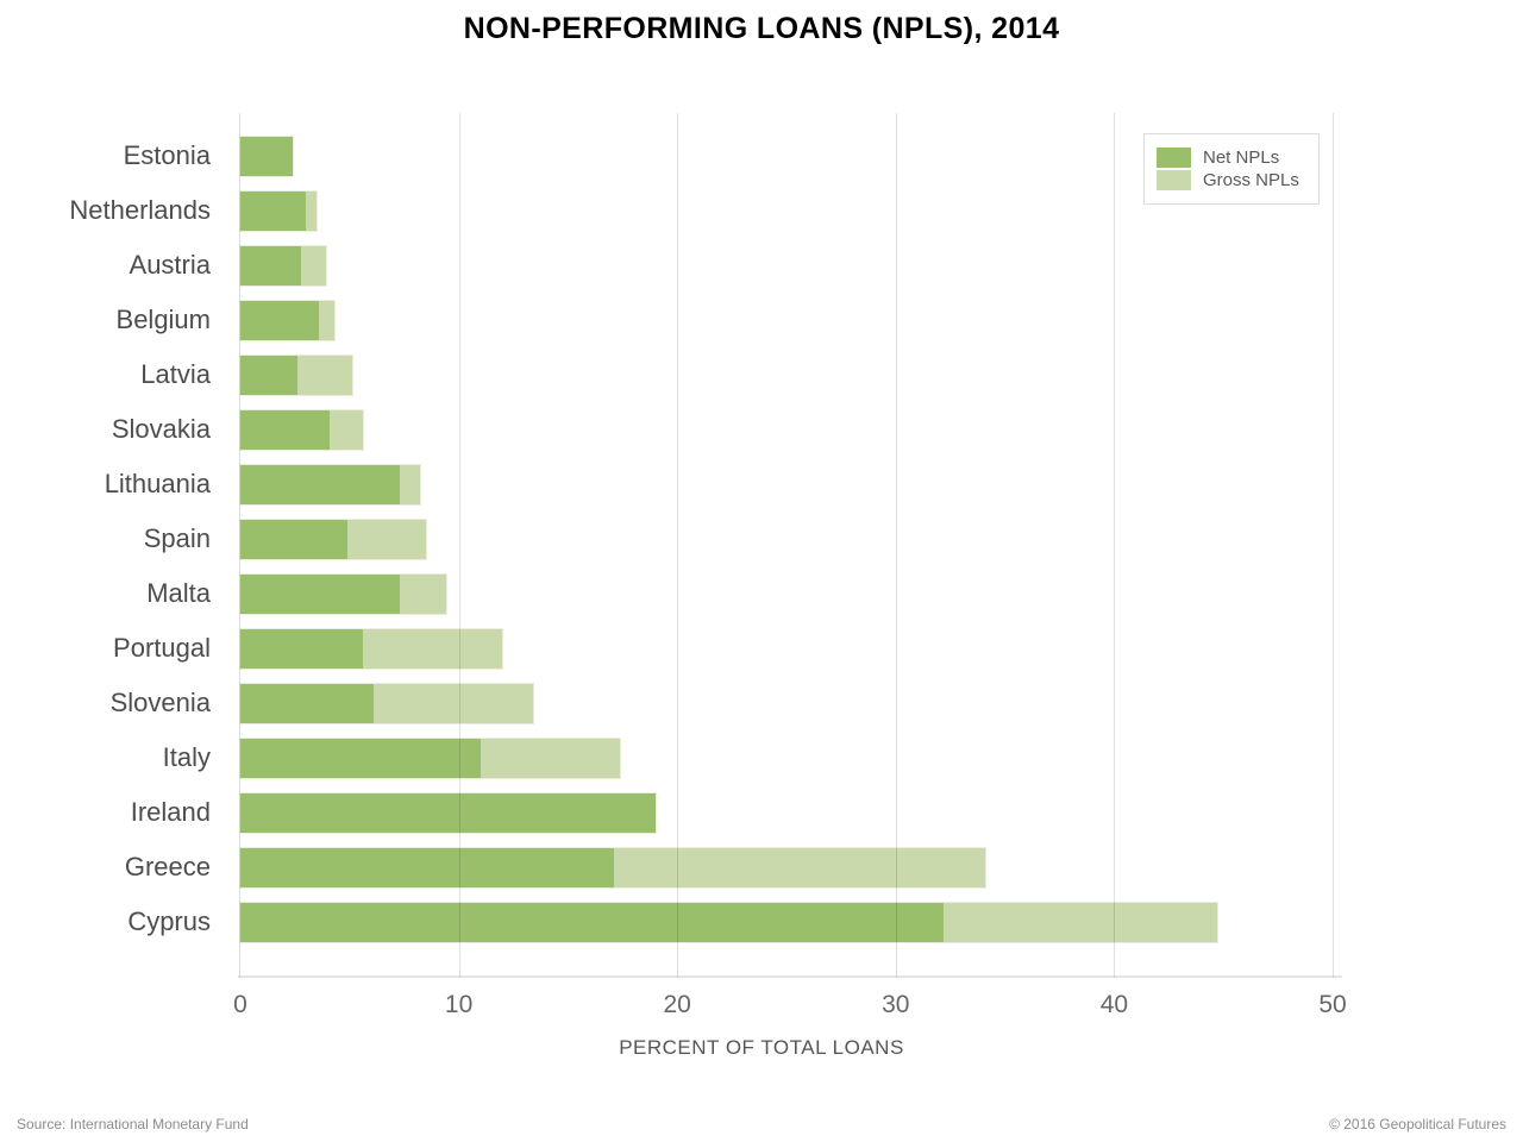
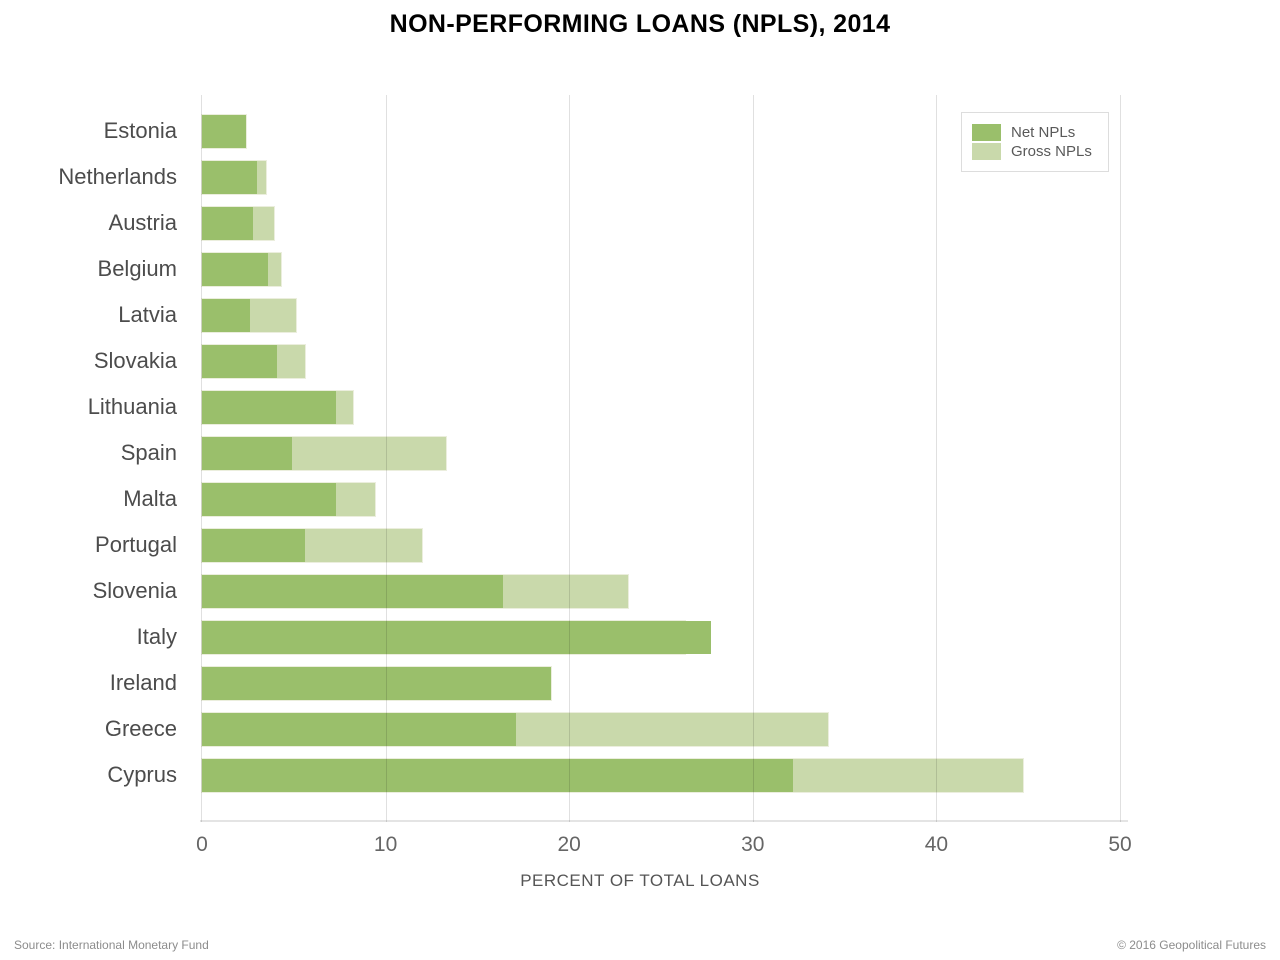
Gross NPLs/Spain: 8.5 -> 13.3
Net NPLs/Slovenia: 6.1 -> 16.4
Gross NPLs/Slovenia: 13.4 -> 23.2
Net NPLs/Italy: 11.0 -> 27.7
Gross NPLs/Italy: 17.4 -> 26.3
